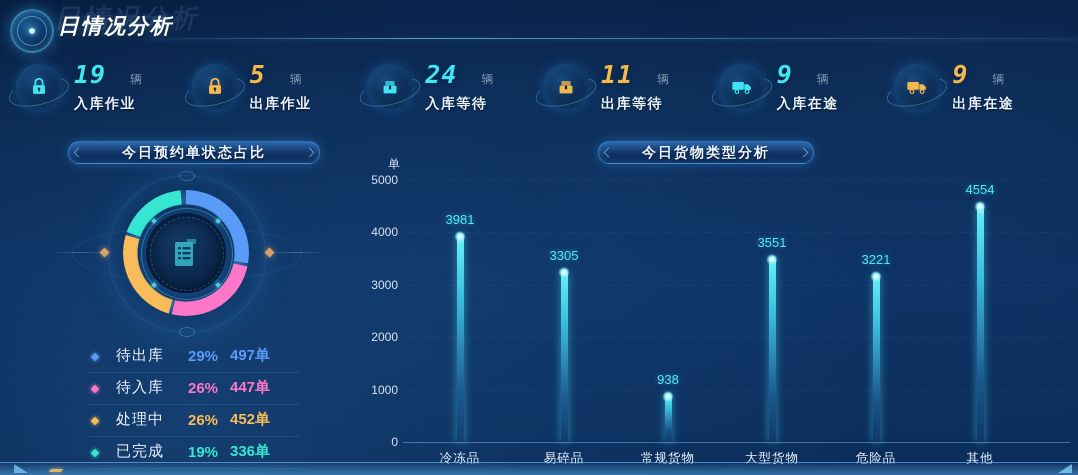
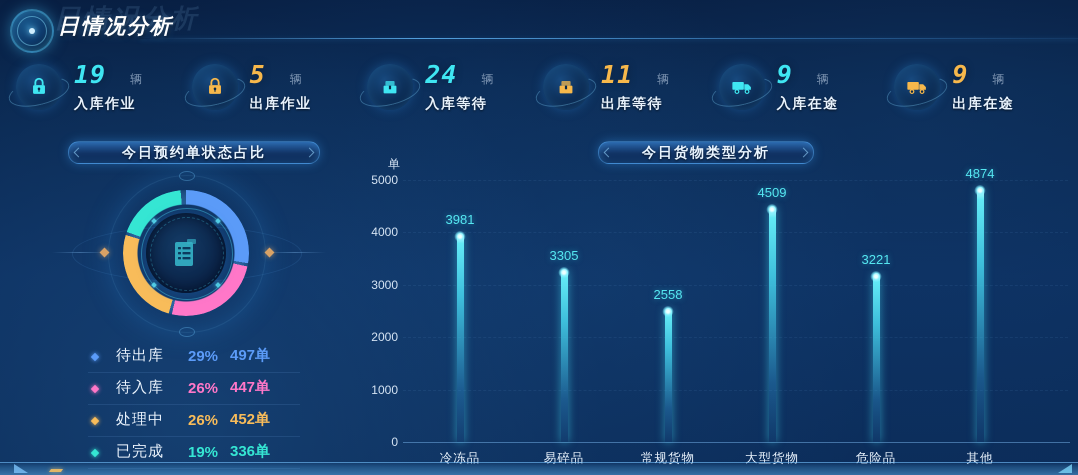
今日货物类型分析/常规货物: 938 -> 2558
今日货物类型分析/大型货物: 3551 -> 4509
今日货物类型分析/其他: 4554 -> 4874
